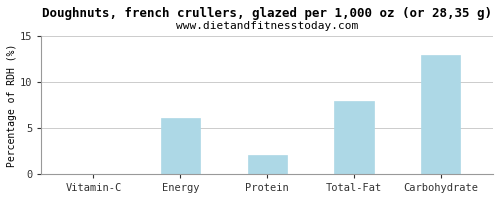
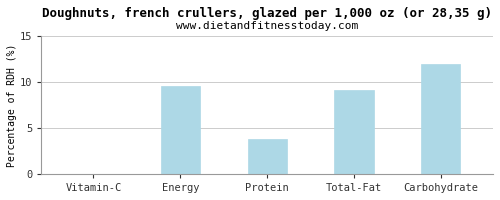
Energy: 6.1 -> 9.6
Protein: 2.1 -> 3.8
Total-Fat: 8.0 -> 9.2
Carbohydrate: 13.0 -> 12.0
